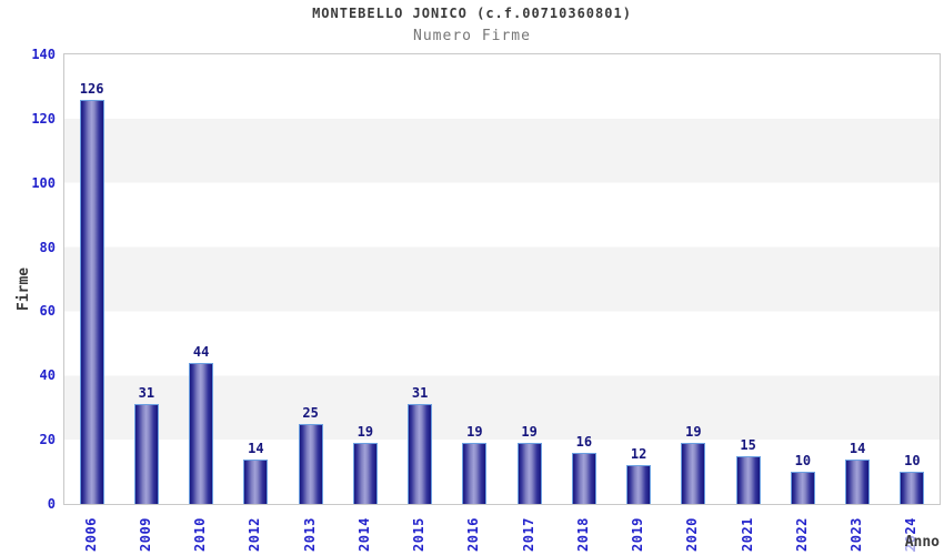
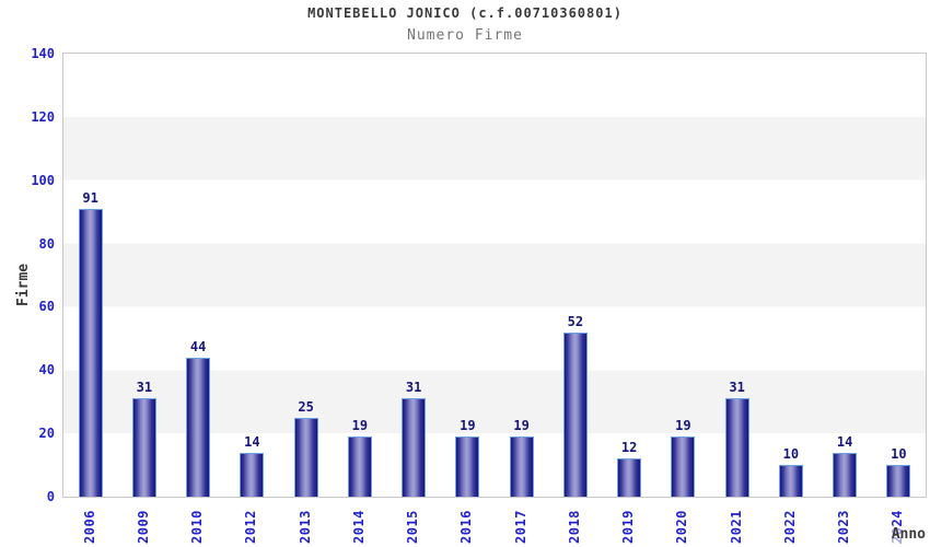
2006: 126 -> 91
2018: 16 -> 52
2021: 15 -> 31
